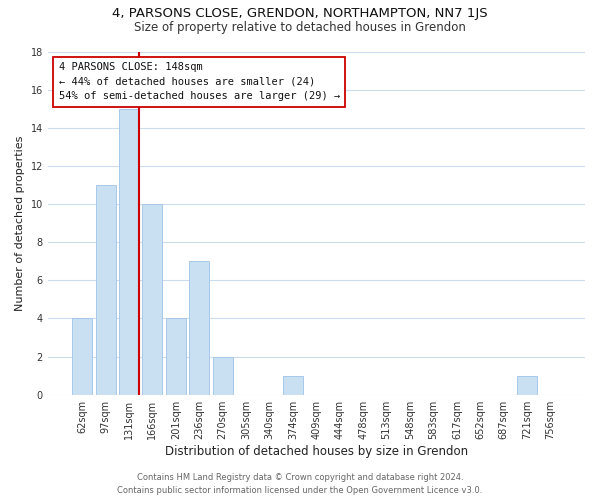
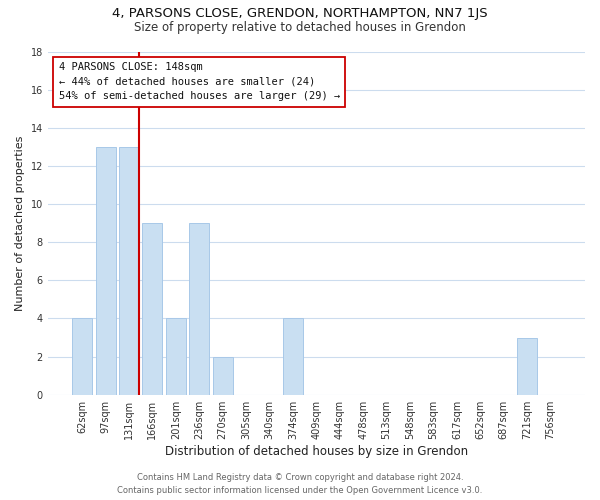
97sqm: 11 -> 13
131sqm: 15 -> 13
166sqm: 10 -> 9
236sqm: 7 -> 9
374sqm: 1 -> 4
721sqm: 1 -> 3
